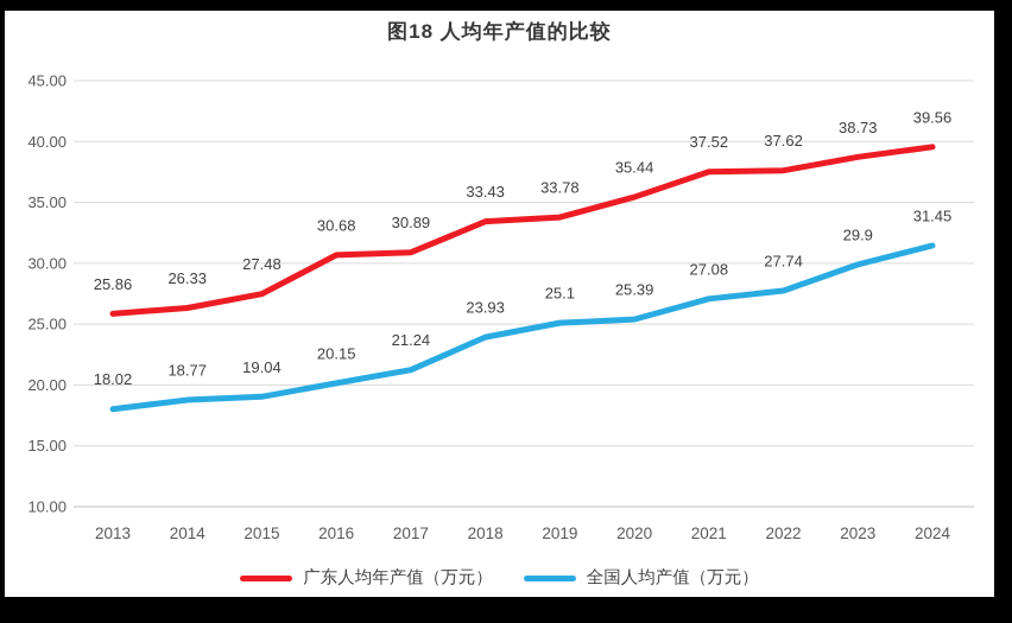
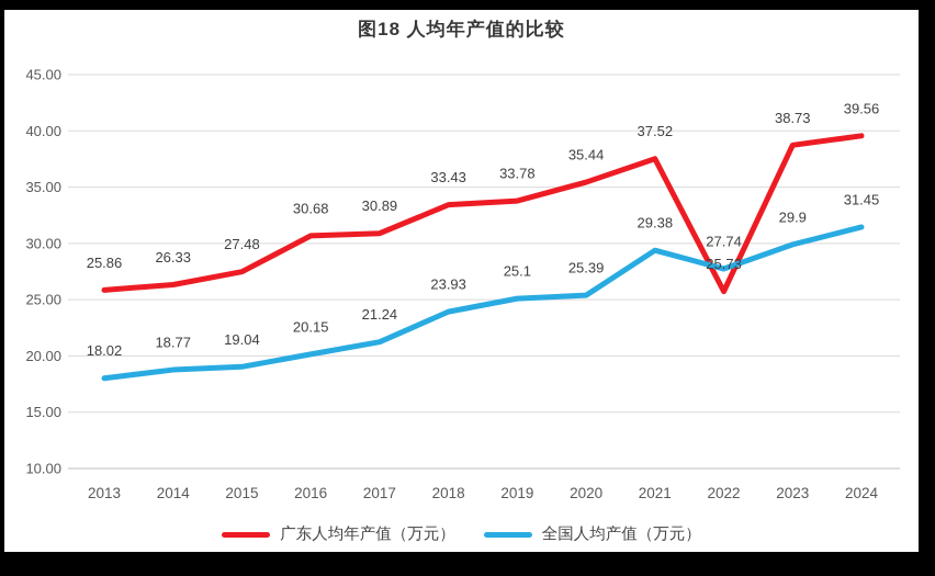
全国人均产值（万元）/2021: 27.08 -> 29.38
广东人均年产值（万元）/2022: 37.62 -> 25.73
